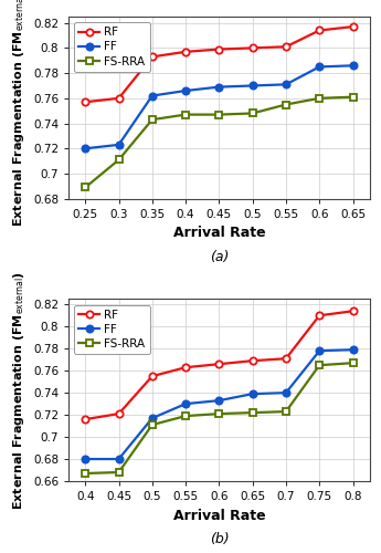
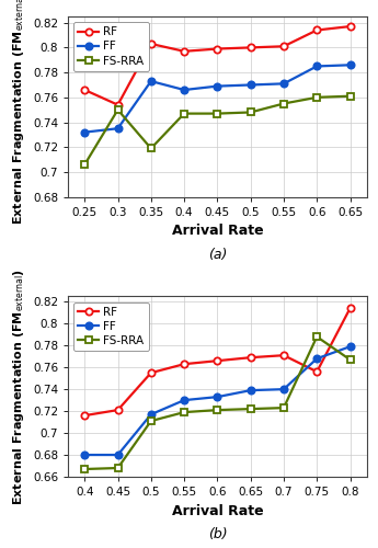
RF/0.25: 0.757 -> 0.766
FF/0.25: 0.720 -> 0.732
FS-RRA/0.25: 0.689 -> 0.706
RF/0.3: 0.760 -> 0.754
FF/0.3: 0.723 -> 0.735
FS-RRA/0.3: 0.711 -> 0.750
RF/0.35: 0.793 -> 0.803
FF/0.35: 0.762 -> 0.773
FS-RRA/0.35: 0.743 -> 0.719
RF/0.75: 0.810 -> 0.756
FF/0.75: 0.778 -> 0.768
FS-RRA/0.75: 0.765 -> 0.788
